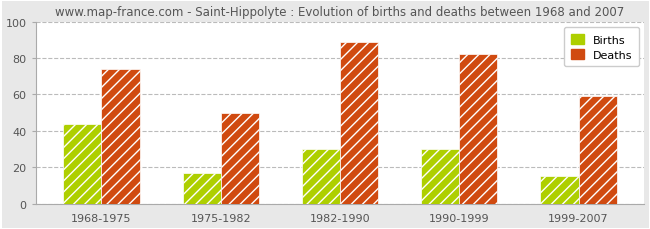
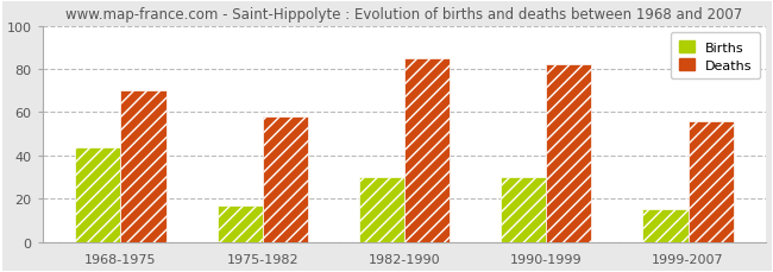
Deaths/1968-1975: 74 -> 70
Deaths/1975-1982: 50 -> 58
Deaths/1982-1990: 89 -> 85
Deaths/1999-2007: 59 -> 56
